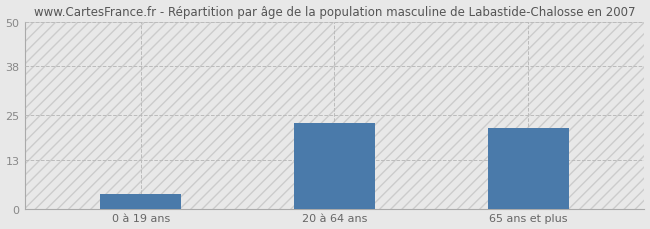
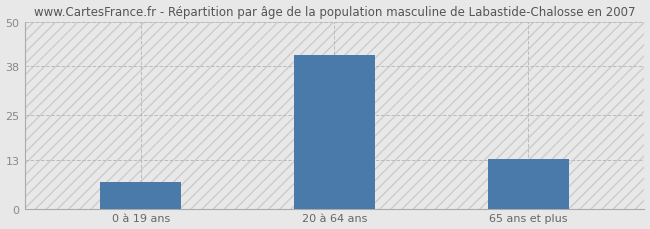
0 à 19 ans: 4.0 -> 7.0
20 à 64 ans: 23.0 -> 41.0
65 ans et plus: 21.5 -> 13.3
